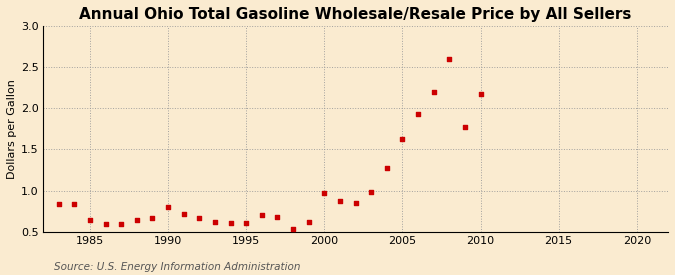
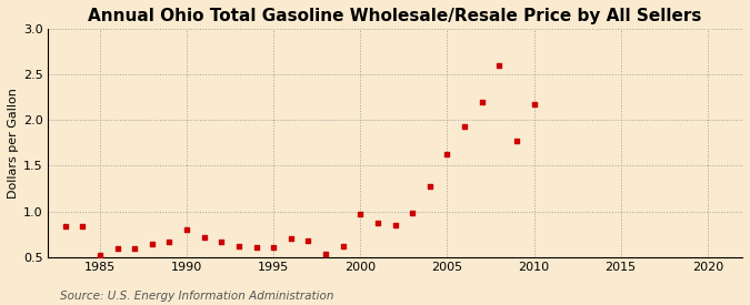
1985: 0.64 -> 0.52
